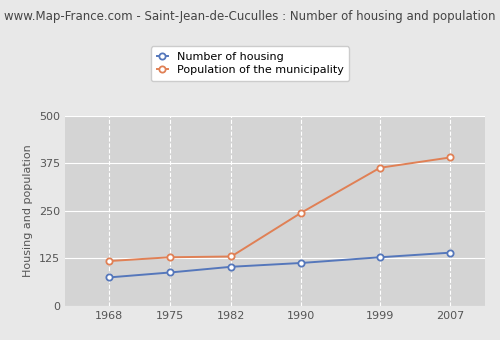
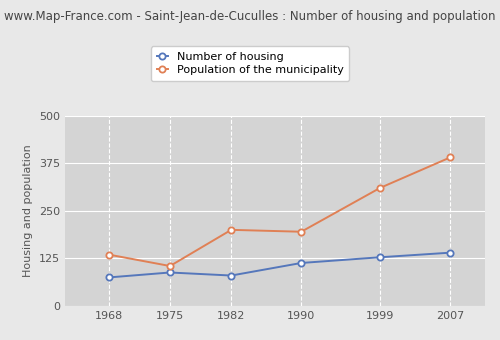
Population of the municipality/1968: 118 -> 135
Population of the municipality/1975: 128 -> 105
Number of housing/1982: 103 -> 80
Population of the municipality/1982: 130 -> 200
Population of the municipality/1990: 245 -> 195
Population of the municipality/1999: 363 -> 310
